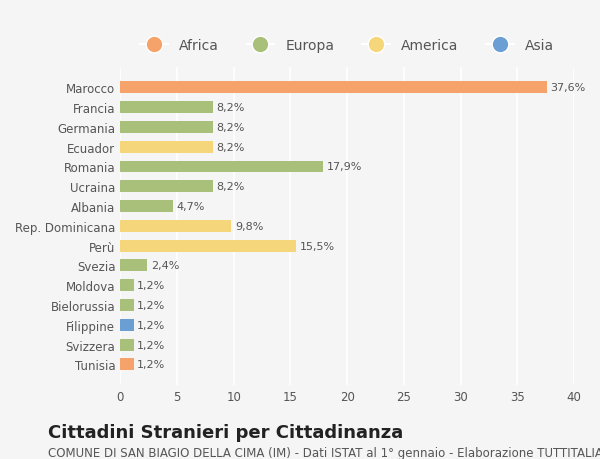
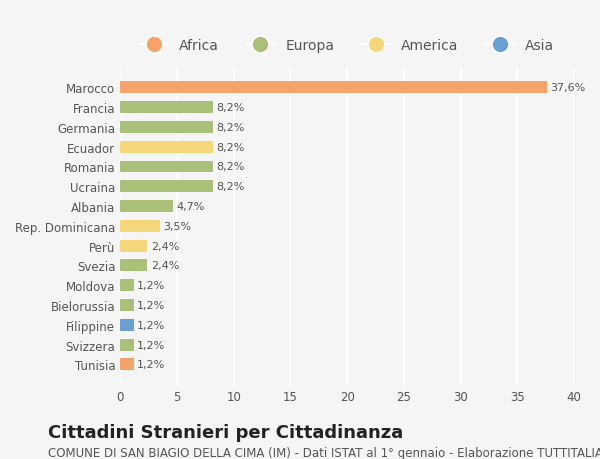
Romania: 17,9% -> 8,2%
Rep. Dominicana: 9,8% -> 3,5%
Perù: 15,5% -> 2,4%
